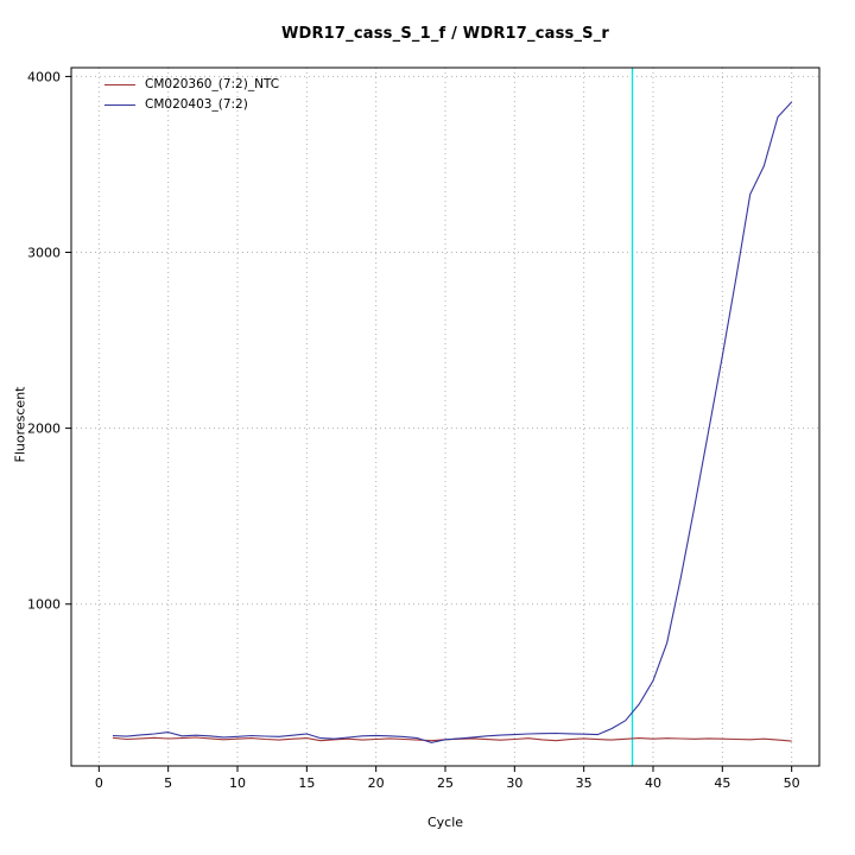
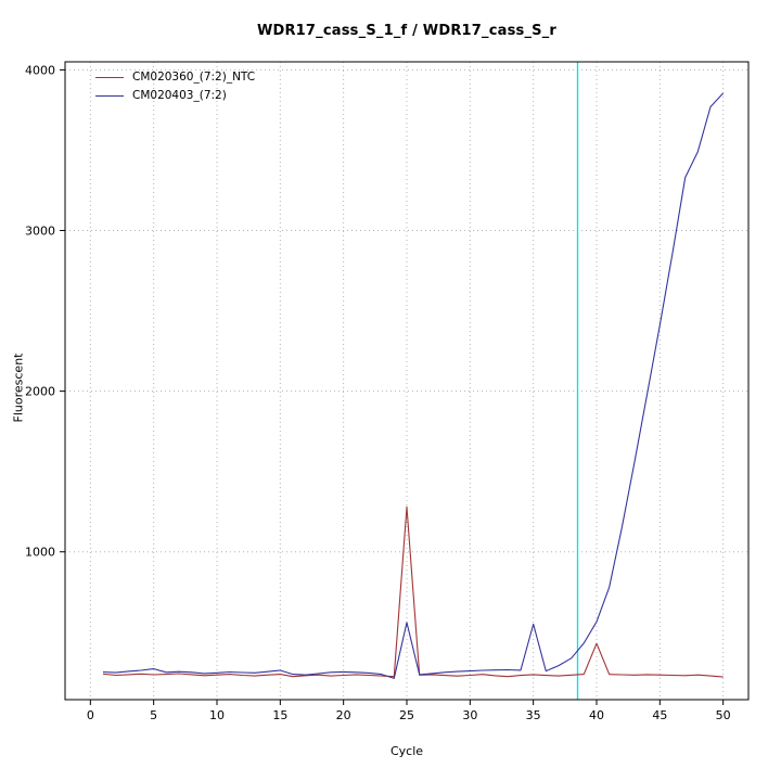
CM020360_(7:2)_NTC/25: 230 -> 1280
CM020403_(7:2)/25: 230 -> 560
CM020403_(7:2)/35: 260 -> 550
CM020360_(7:2)_NTC/40: 230 -> 430
